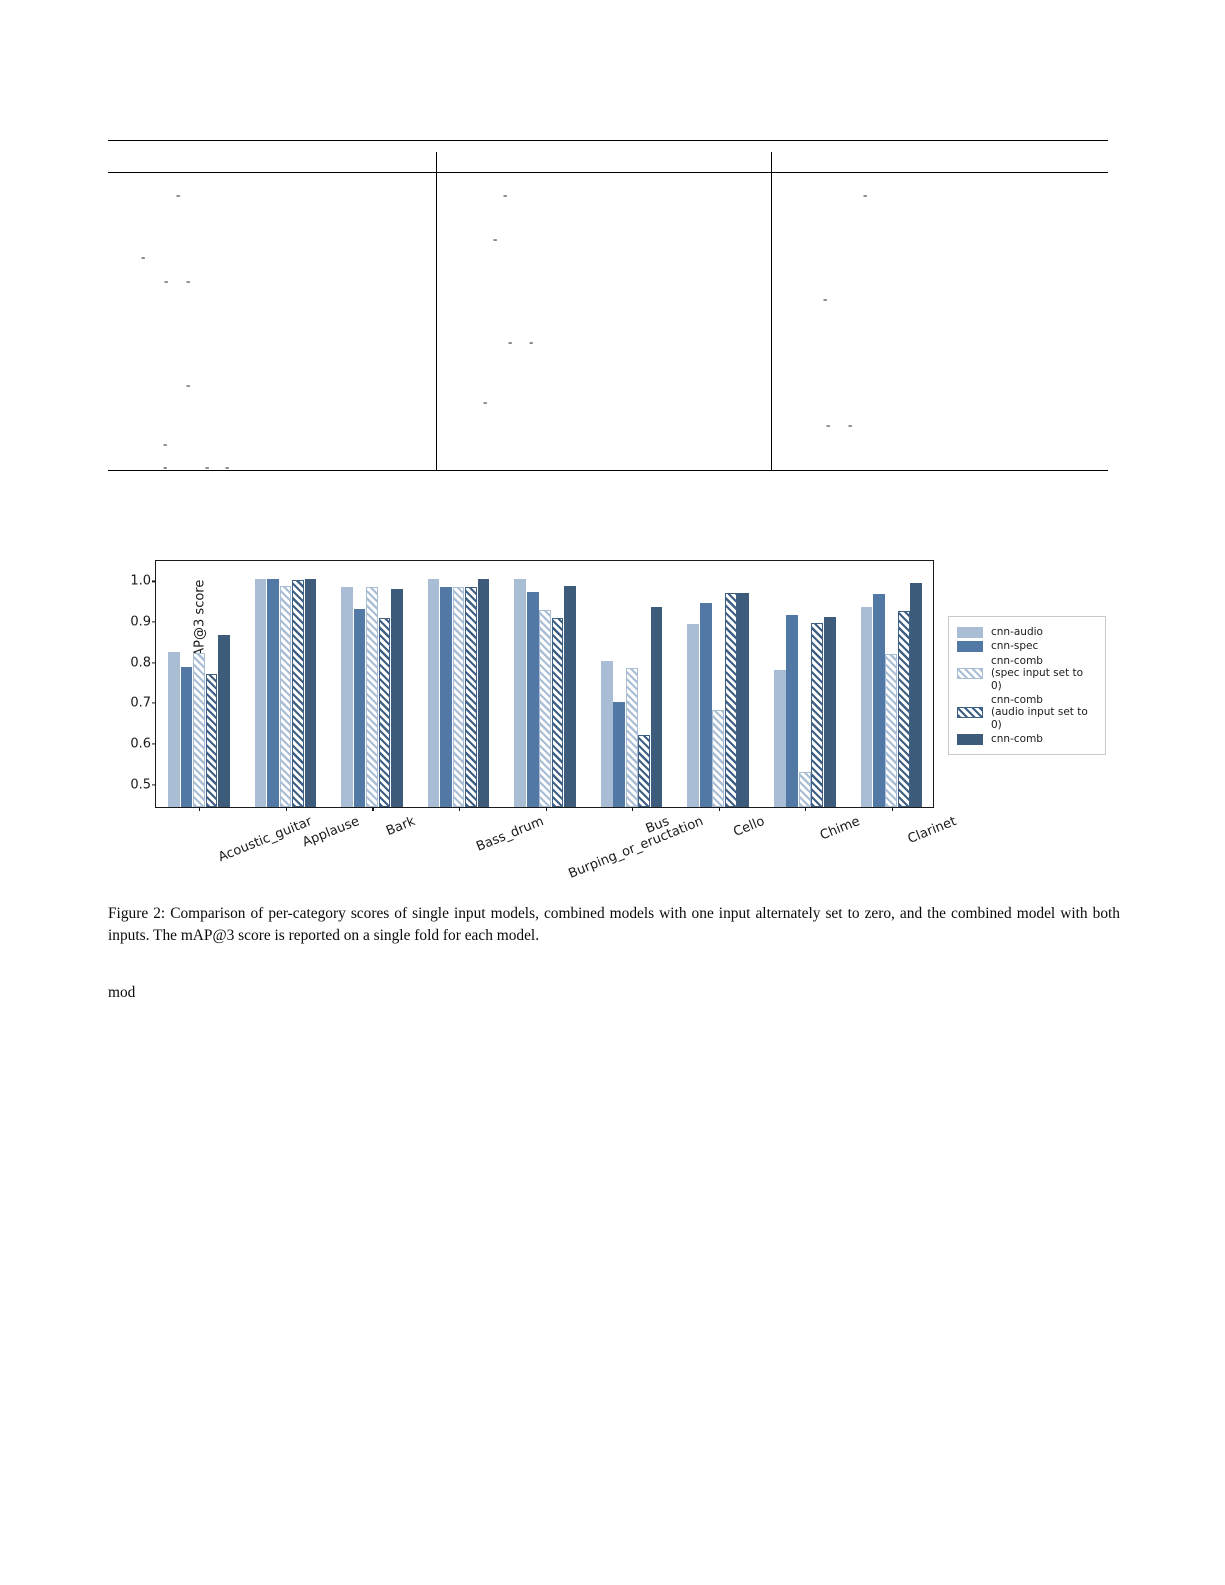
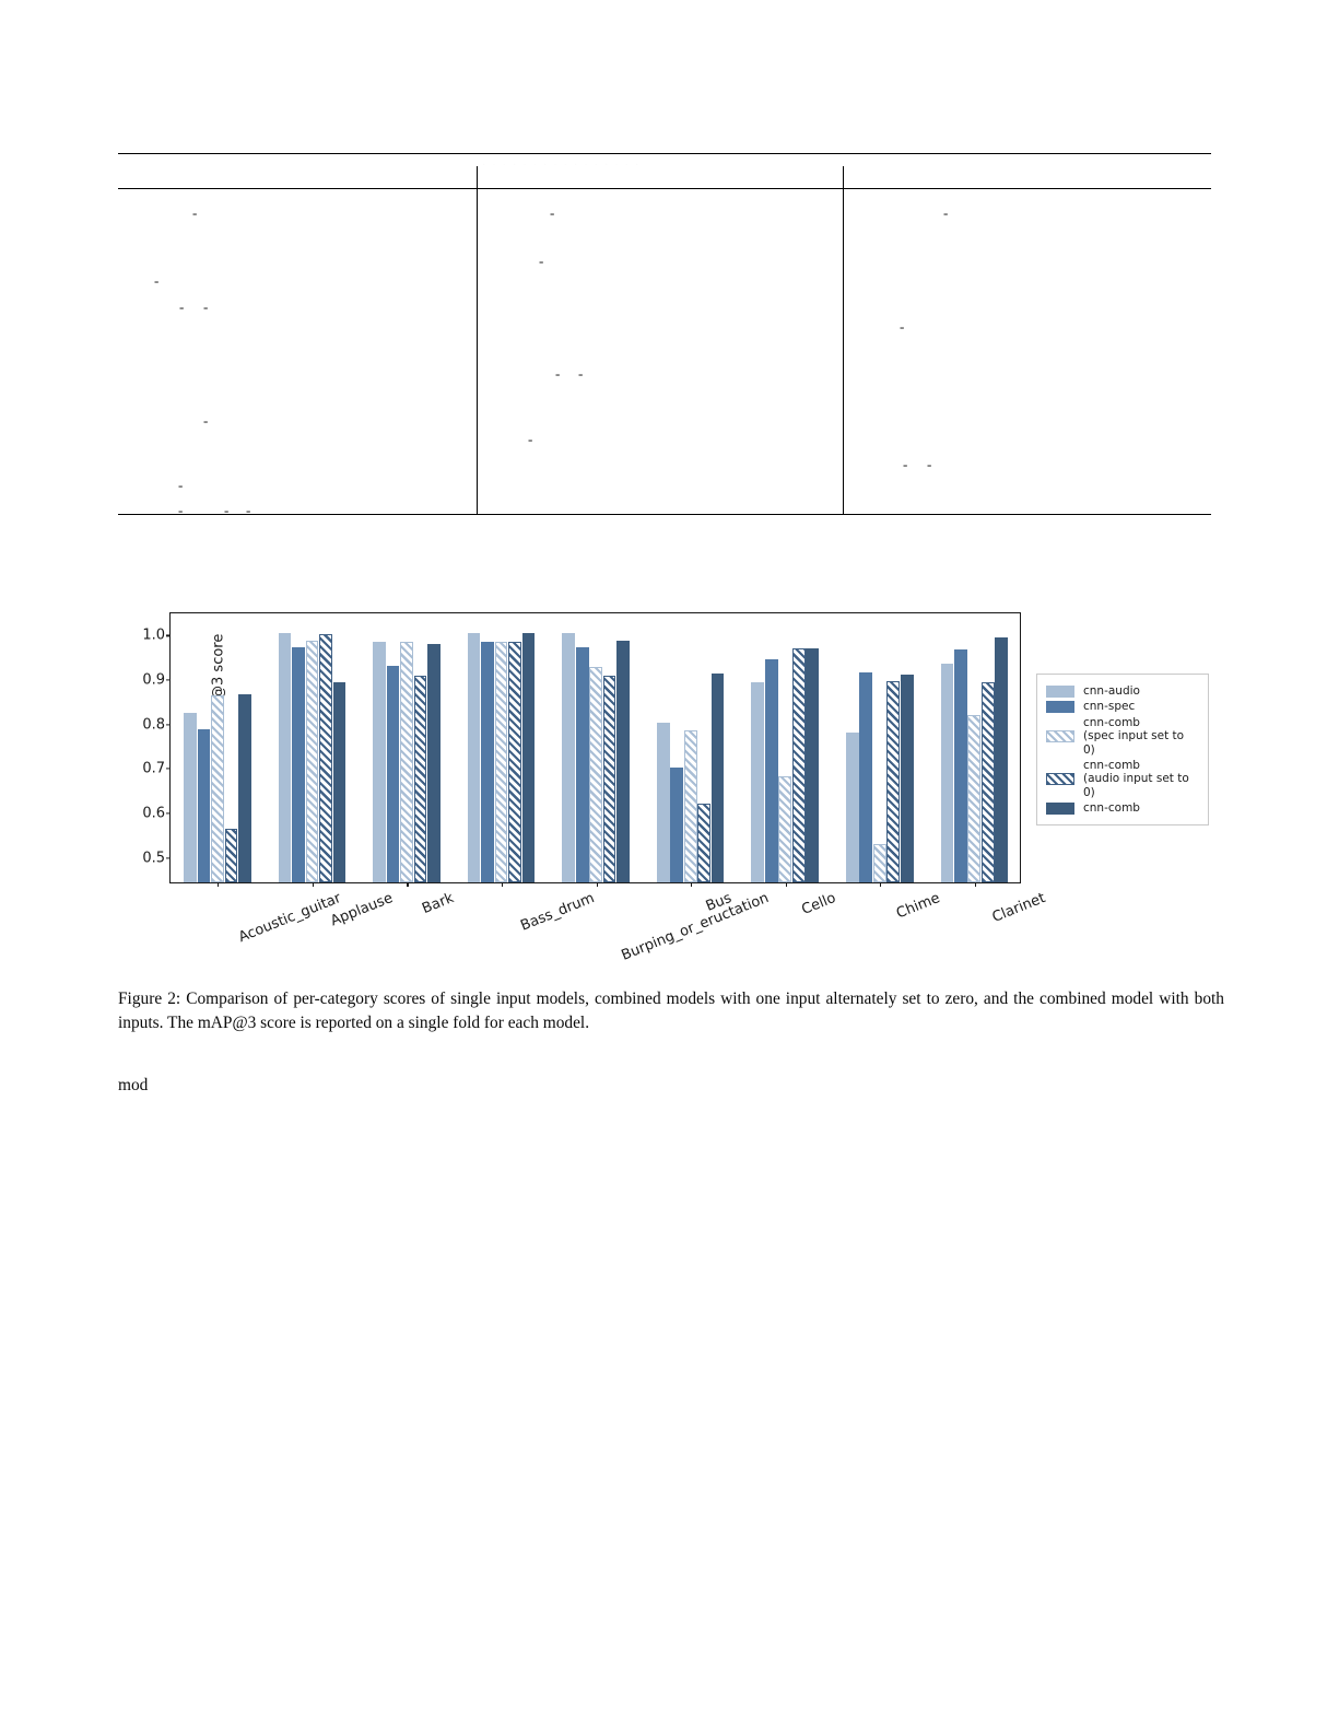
cnn-comb (spec input set to 0)/Acoustic_guitar: 0.82 -> 0.86
cnn-comb (audio input set to 0)/Acoustic_guitar: 0.77 -> 0.56
cnn-spec/Applause: 1.00 -> 0.97
cnn-comb/Applause: 1.00 -> 0.89
cnn-comb/Bus: 0.93 -> 0.91
cnn-comb (audio input set to 0)/Clarinet: 0.92 -> 0.89
